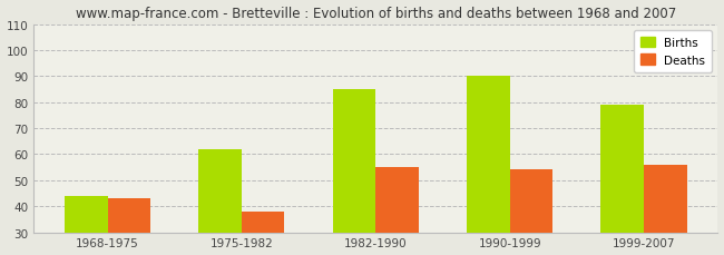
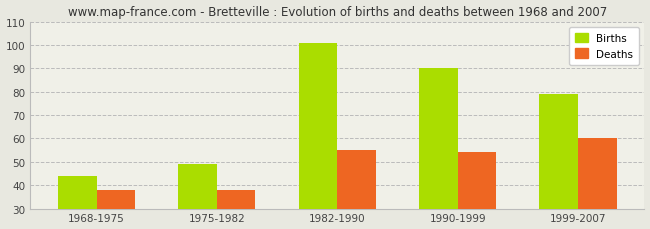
Deaths/1968-1975: 43 -> 38
Births/1975-1982: 62 -> 49
Births/1982-1990: 85 -> 101
Deaths/1999-2007: 56 -> 60
